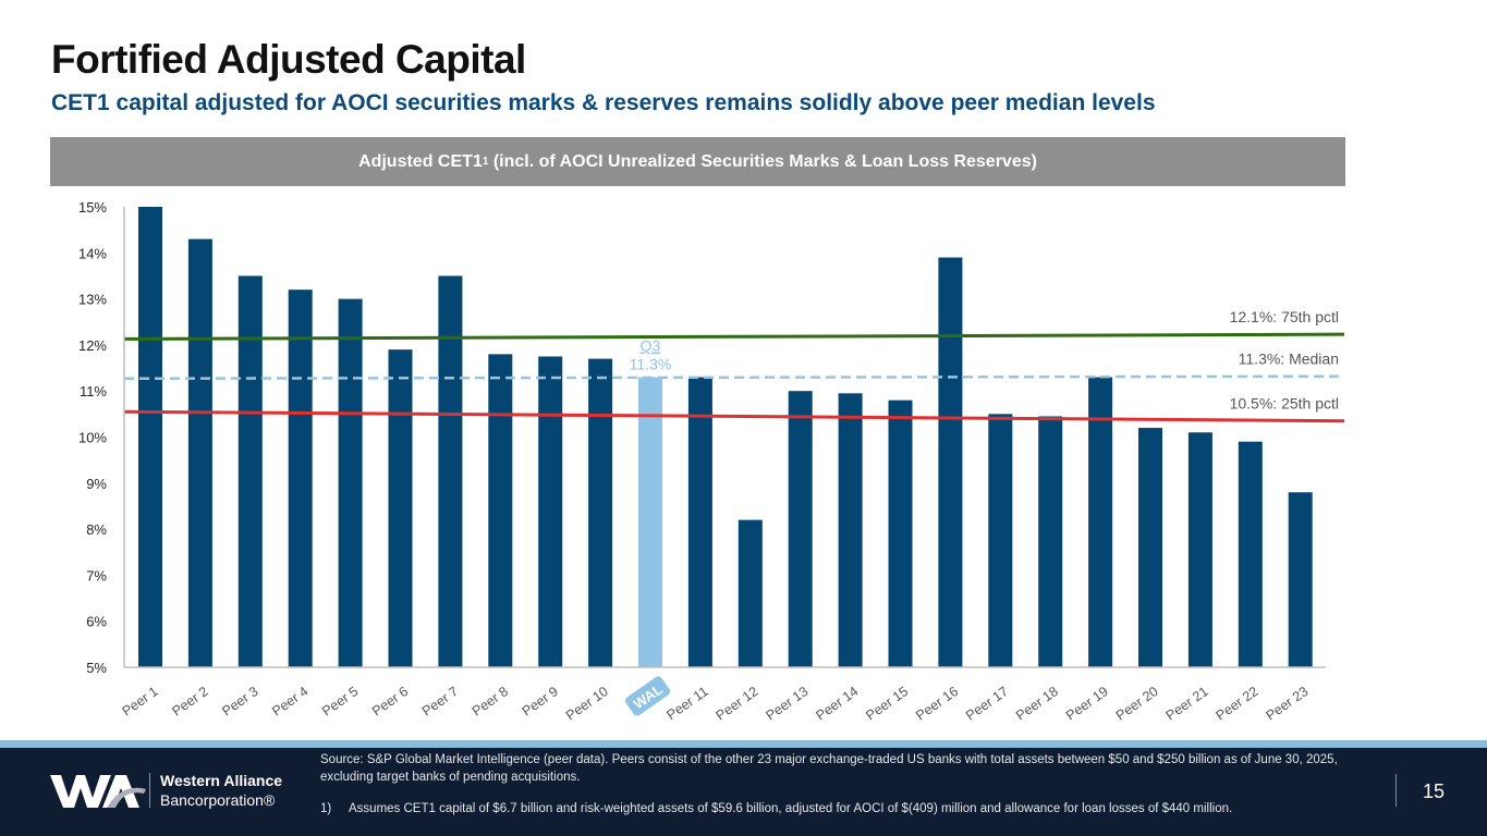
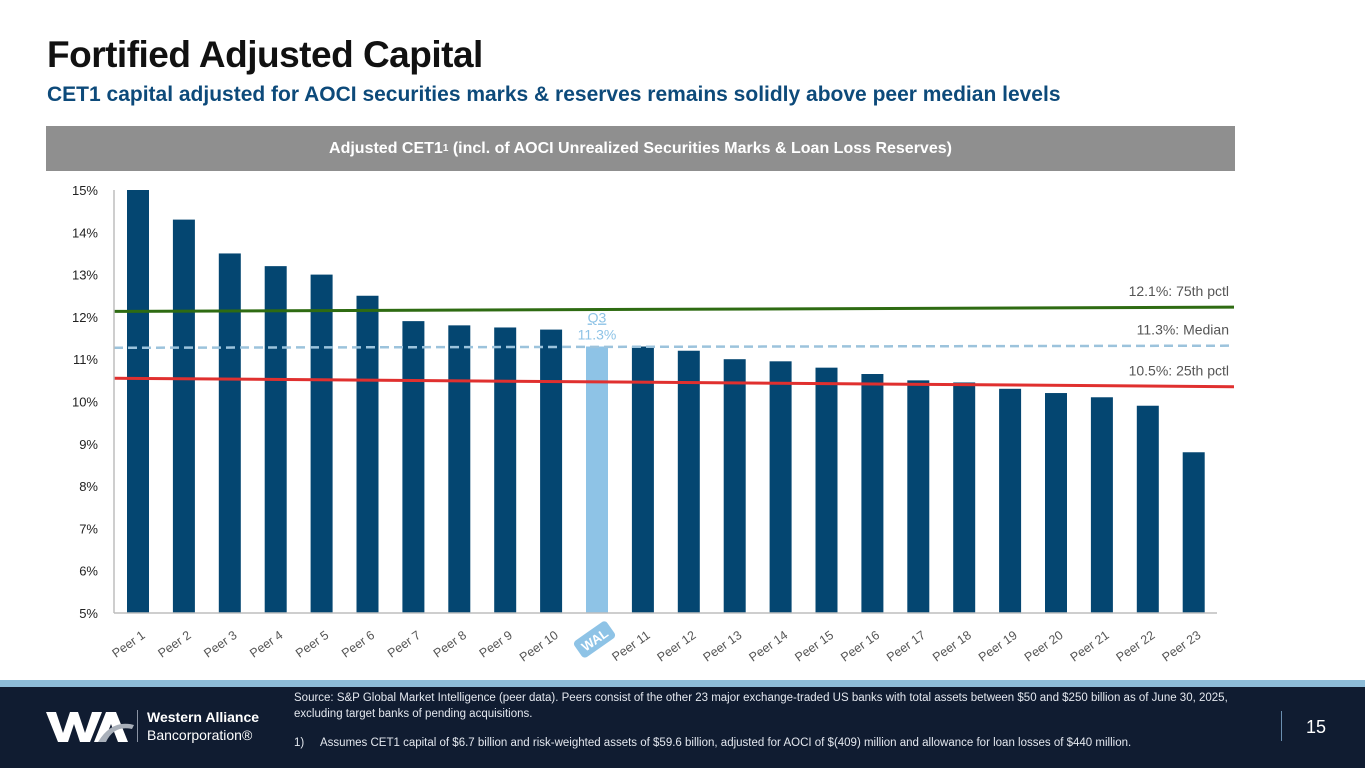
Peer 6: 11.9% -> 12.5%
Peer 7: 13.5% -> 11.9%
Peer 12: 8.2% -> 11.2%
Peer 16: 13.9% -> 10.7%
Peer 19: 11.3% -> 10.3%
